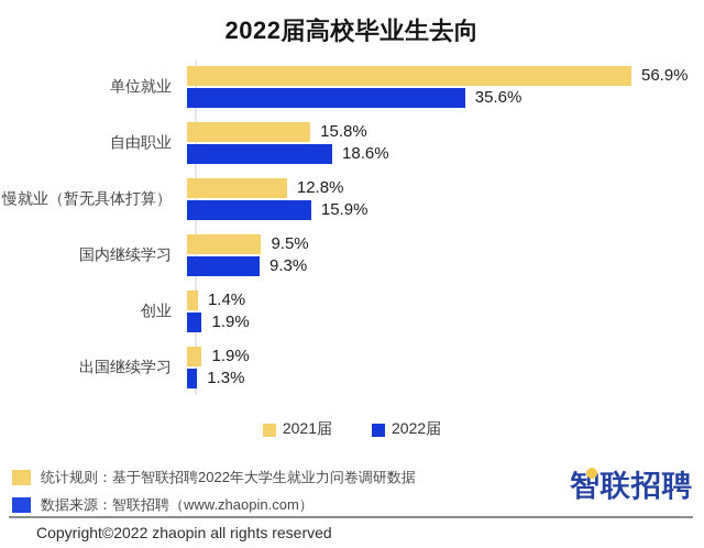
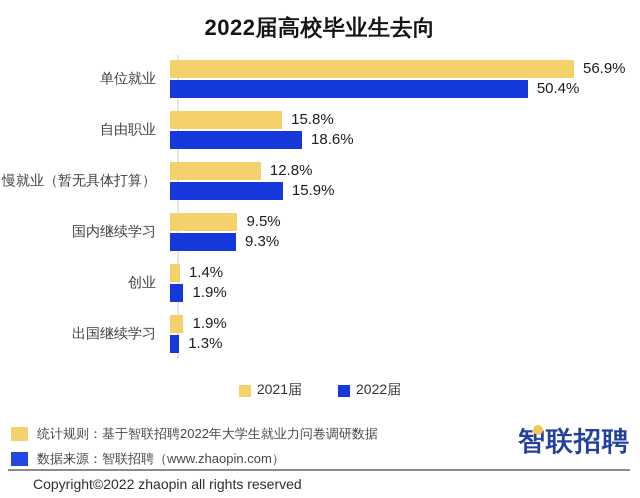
2022届/单位就业: 35.6% -> 50.4%
